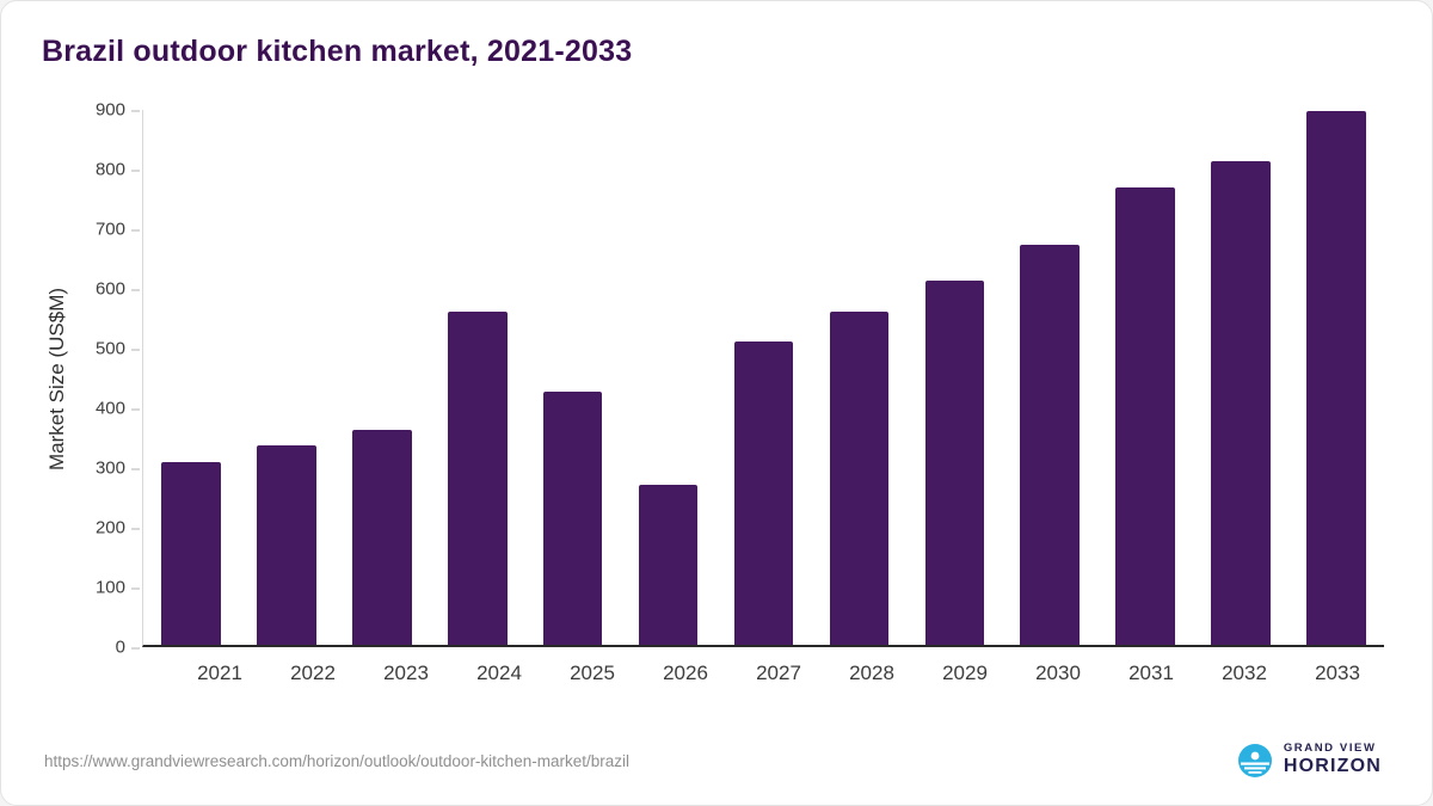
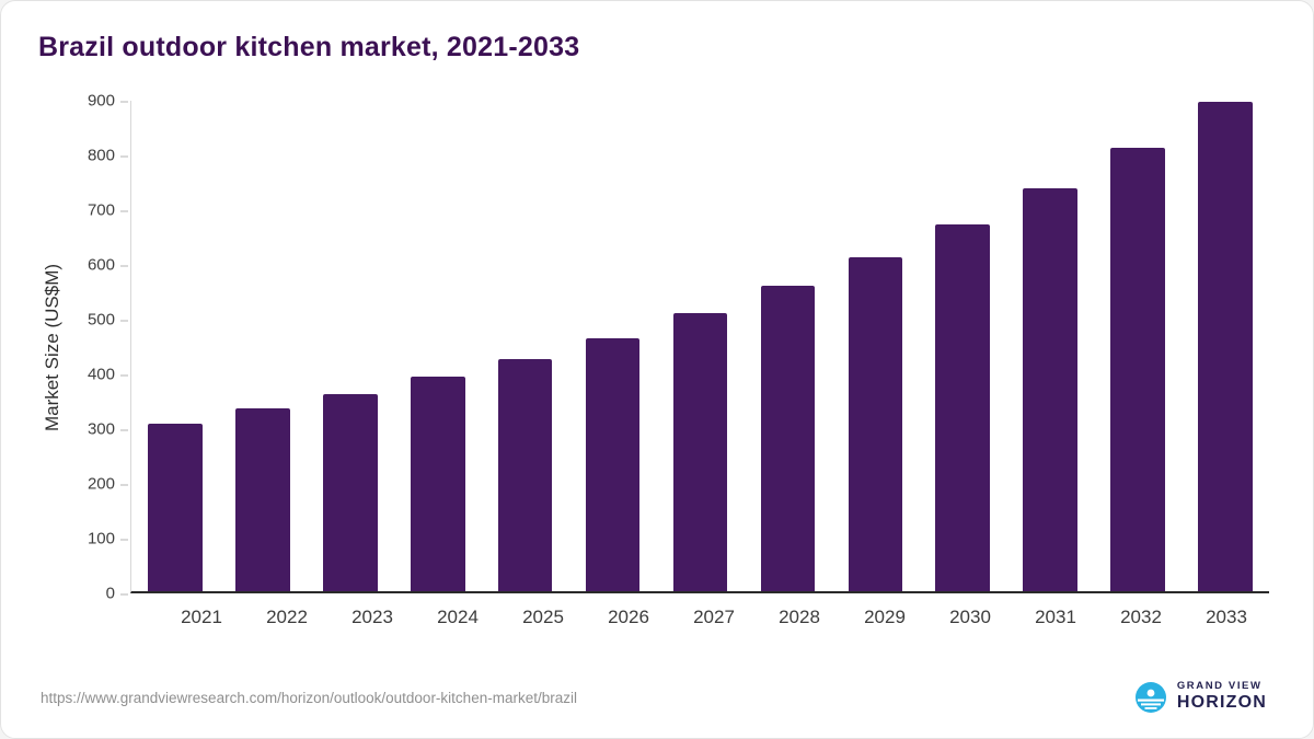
2024: 560 -> 390
2026: 270 -> 460
2031: 770 -> 740
